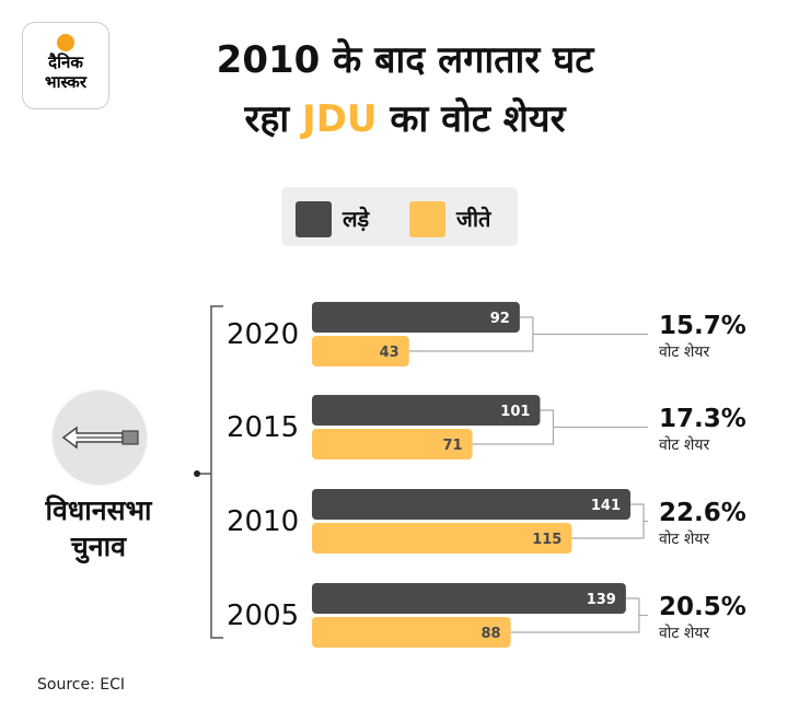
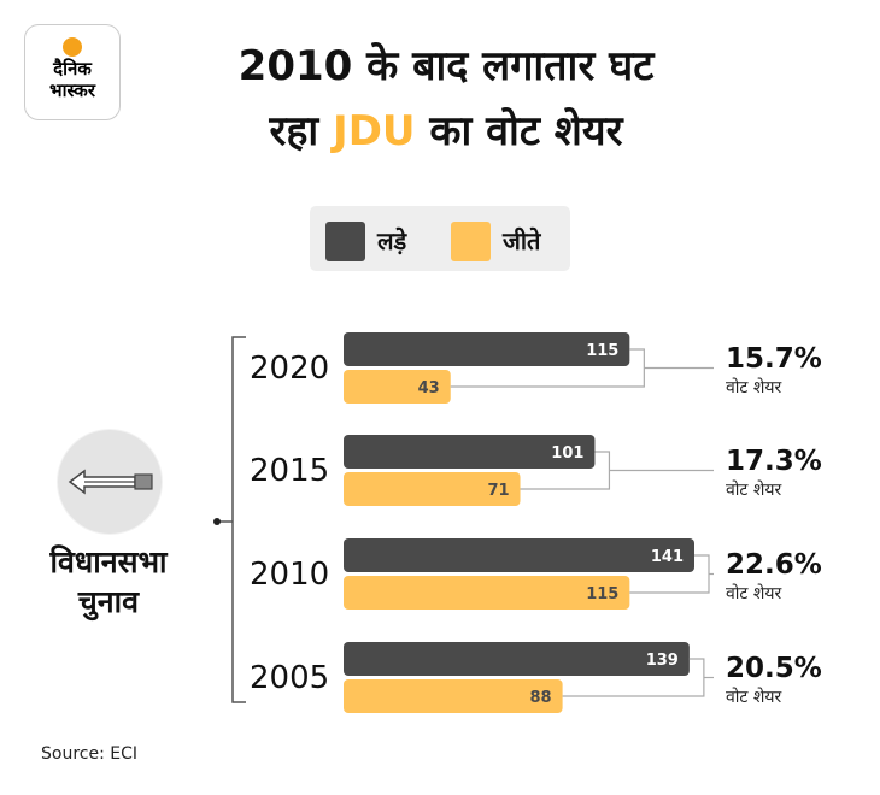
लड़े/2020: 92 -> 115
